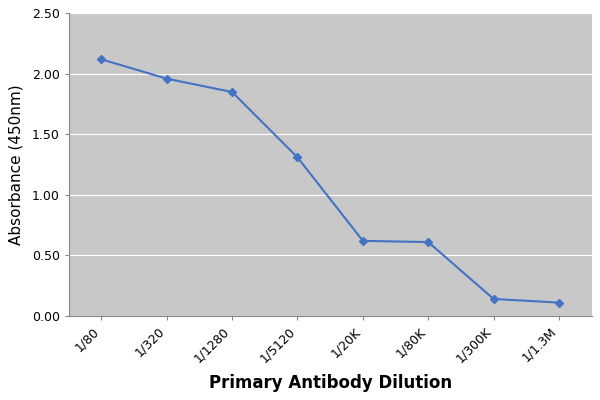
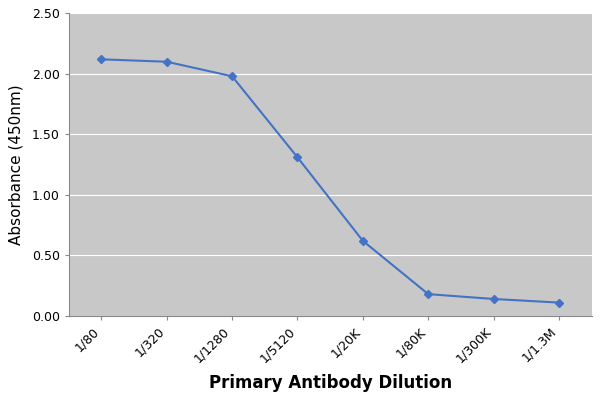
1/320: 1.96 -> 2.10
1/1280: 1.85 -> 1.98
1/80K: 0.61 -> 0.18
